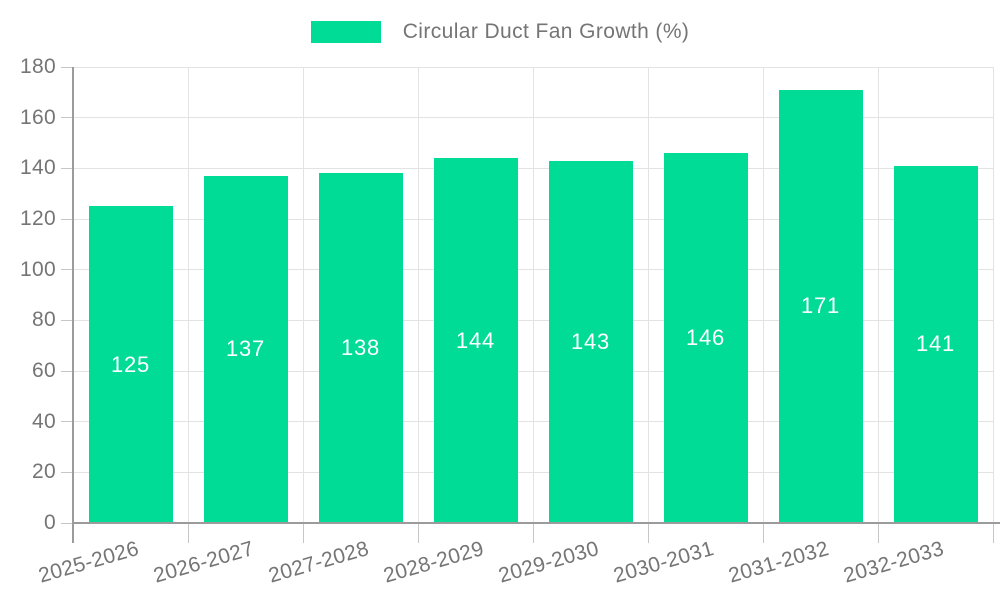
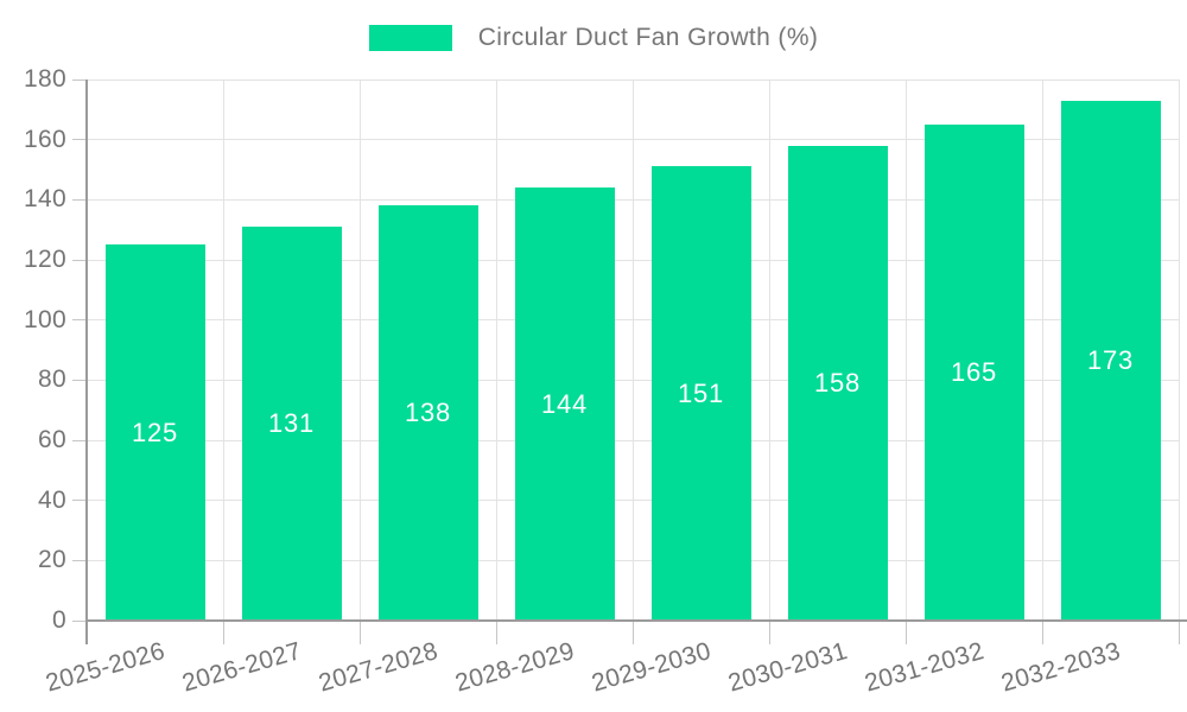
2026-2027: 137 -> 131
2029-2030: 143 -> 151
2030-2031: 146 -> 158
2031-2032: 171 -> 165
2032-2033: 141 -> 173
